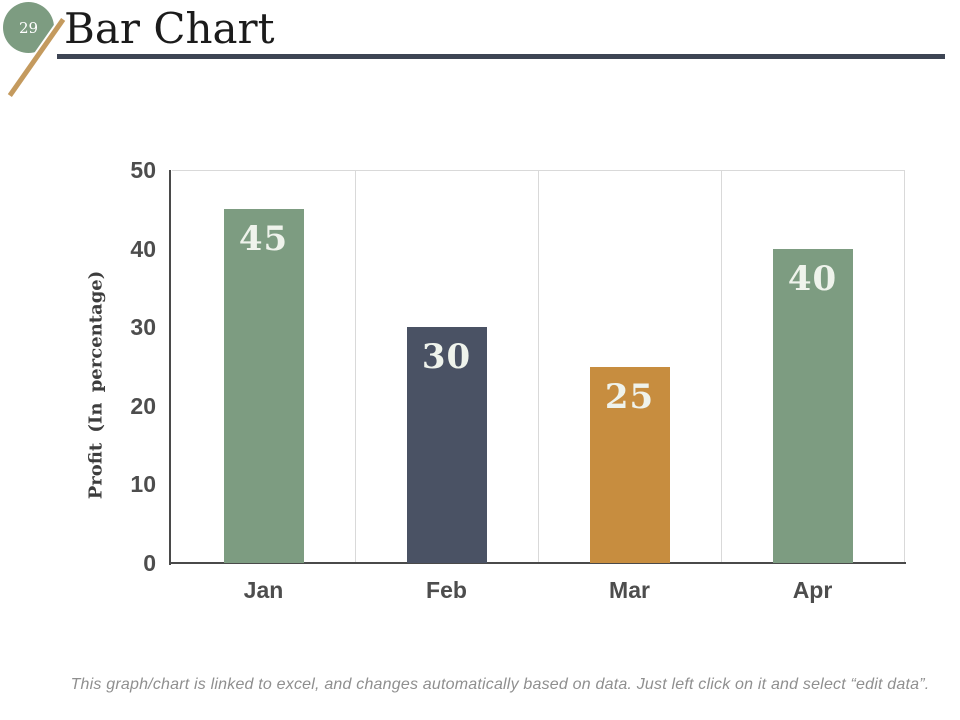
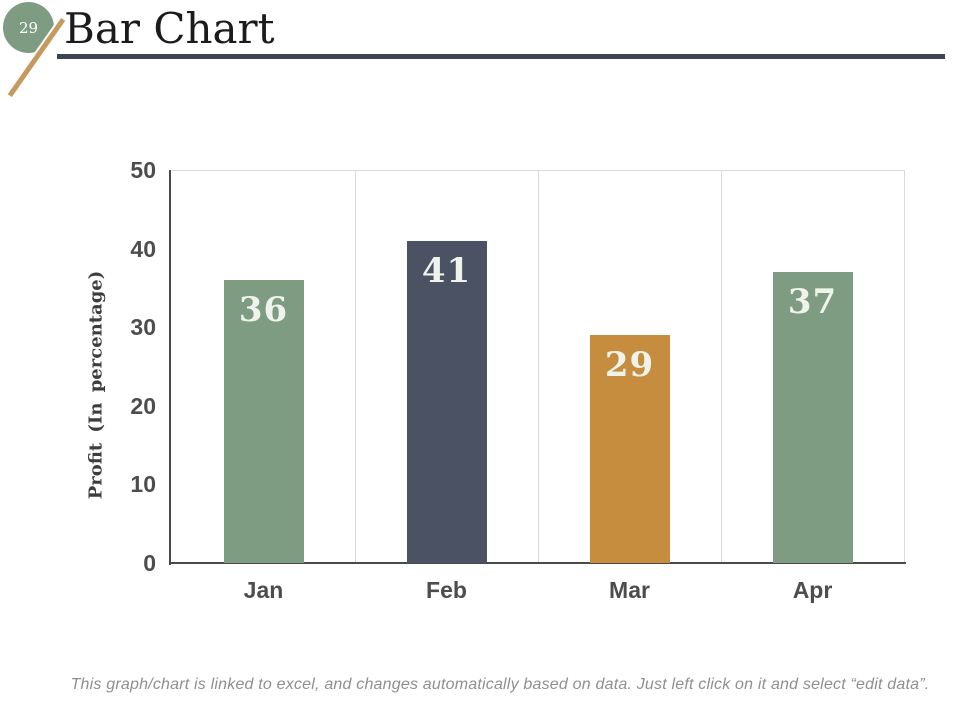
Jan: 45 -> 36
Feb: 30 -> 41
Mar: 25 -> 29
Apr: 40 -> 37
